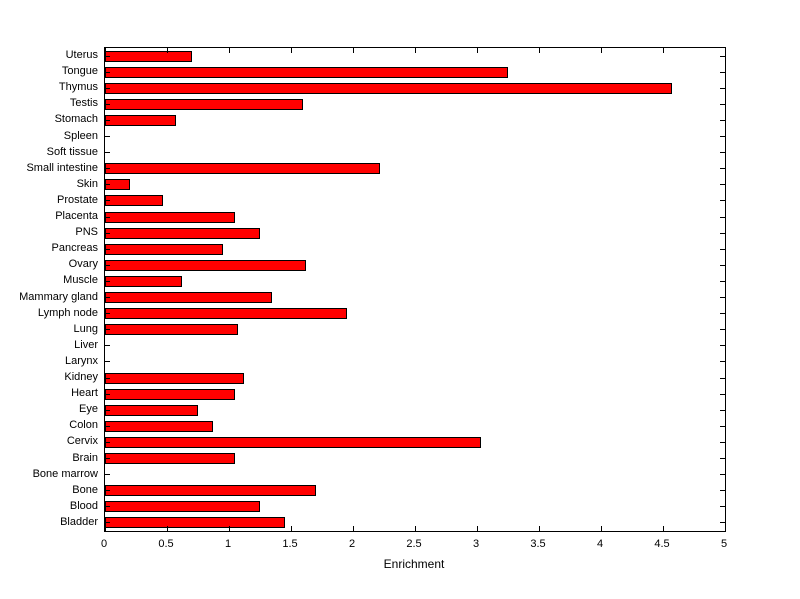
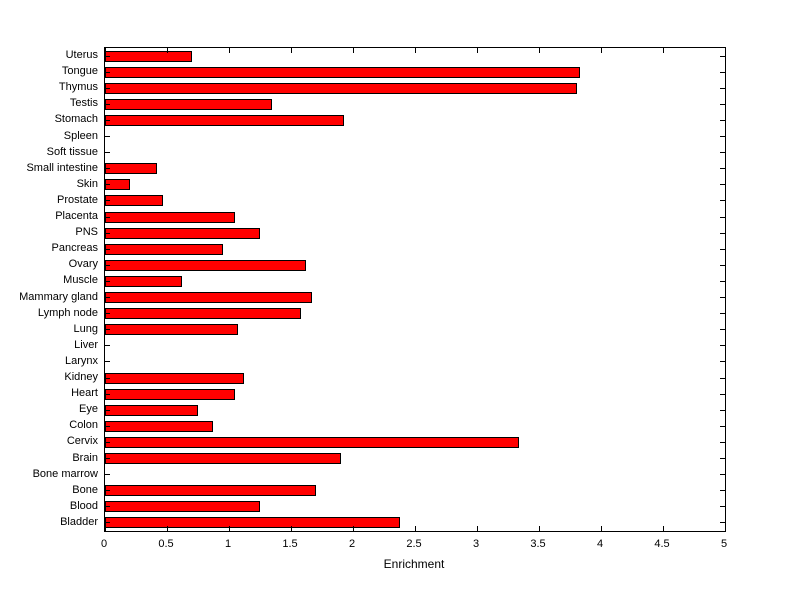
Tongue: 3.25 -> 3.83
Thymus: 4.57 -> 3.81
Testis: 1.60 -> 1.35
Stomach: 0.57 -> 1.93
Small intestine: 2.22 -> 0.42
Mammary gland: 1.35 -> 1.67
Lymph node: 1.95 -> 1.58
Cervix: 3.03 -> 3.34
Brain: 1.05 -> 1.90
Bladder: 1.45 -> 2.38
